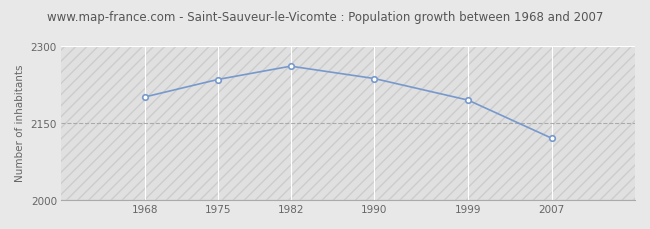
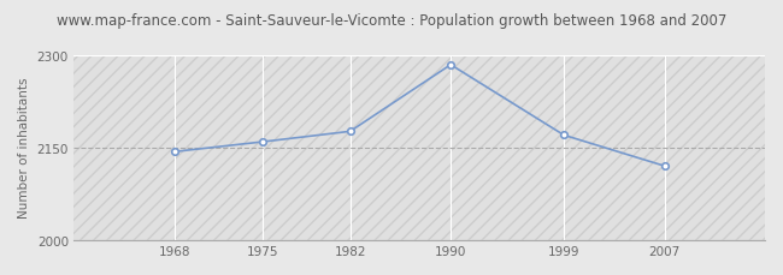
1968: 2200 -> 2143
1975: 2234 -> 2159
1982: 2260 -> 2176
1990: 2236 -> 2284
1999: 2194 -> 2170
